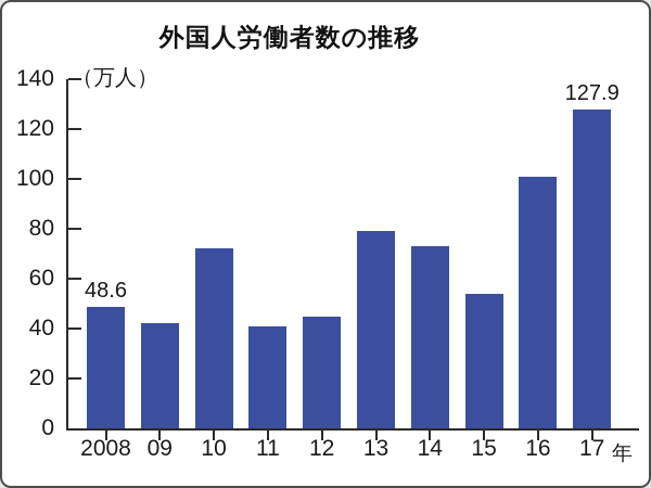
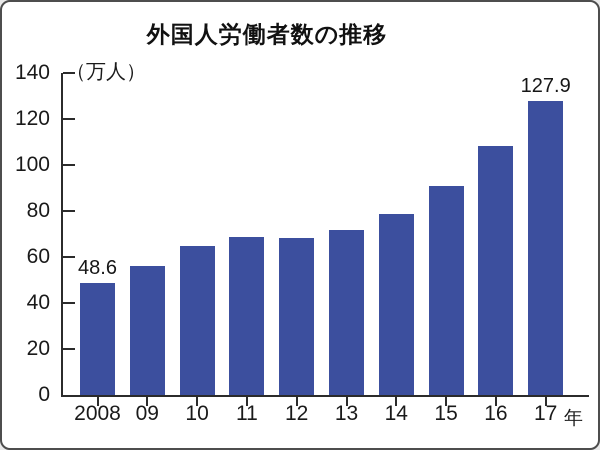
09: 42 -> 56
10: 72 -> 65
11: 41 -> 69
12: 45 -> 68
13: 79 -> 72
14: 73 -> 79
15: 54 -> 91
16: 101 -> 108
